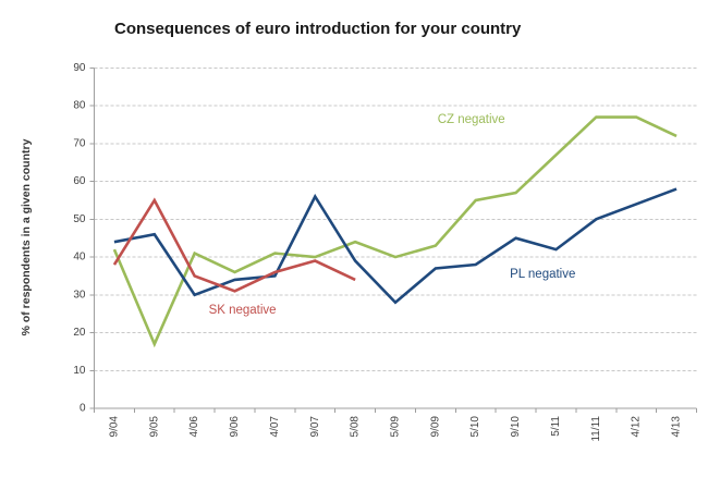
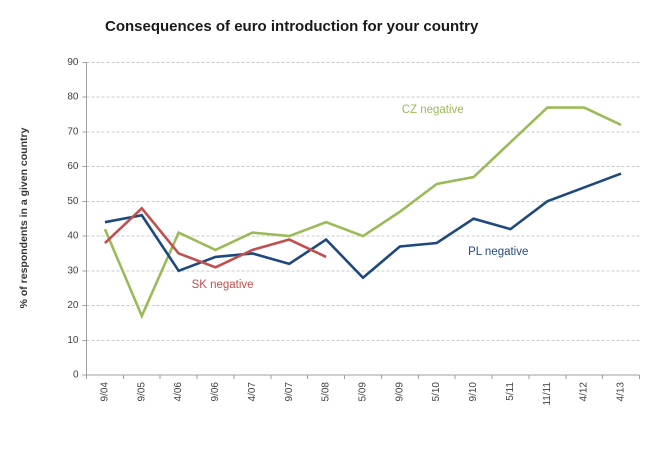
SK negative/9/05: 55 -> 48
PL negative/9/07: 56 -> 32
CZ negative/9/09: 43 -> 47
